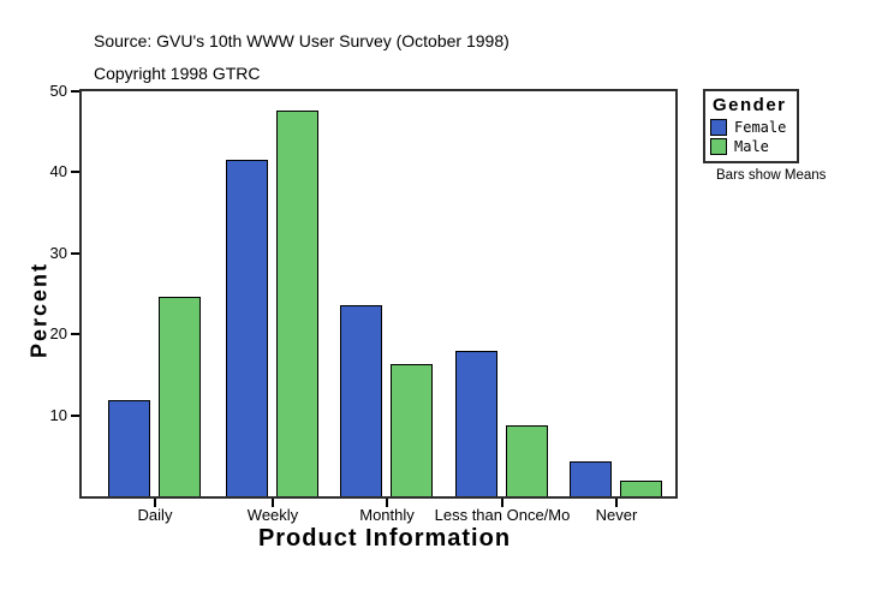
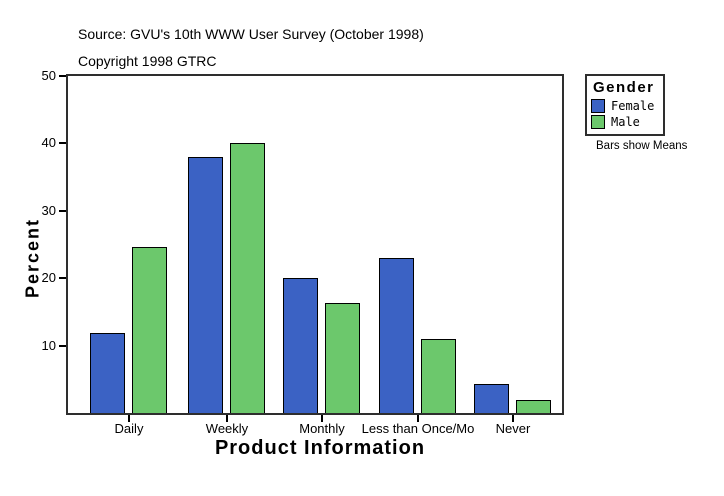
Female/Weekly: 42 -> 38
Male/Weekly: 48 -> 40
Female/Monthly: 24 -> 20
Female/Less than Once/Mo: 18 -> 23
Male/Less than Once/Mo: 9 -> 11
